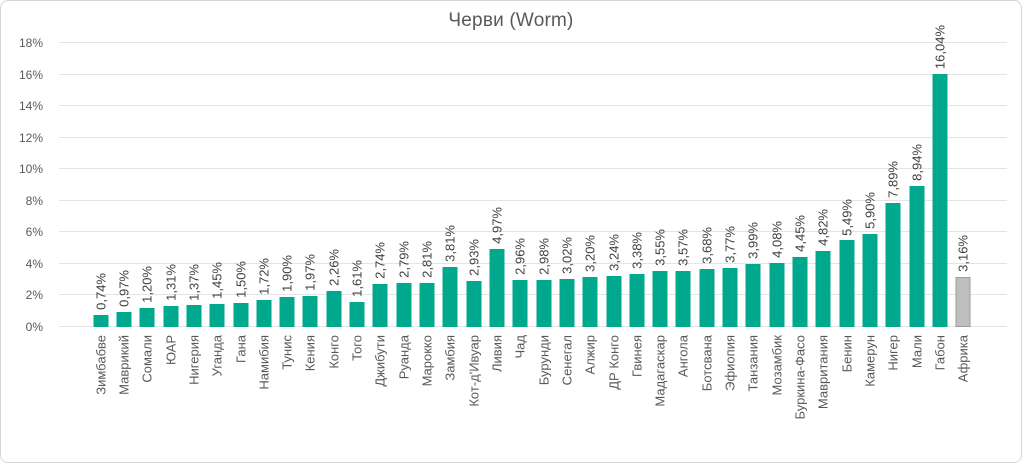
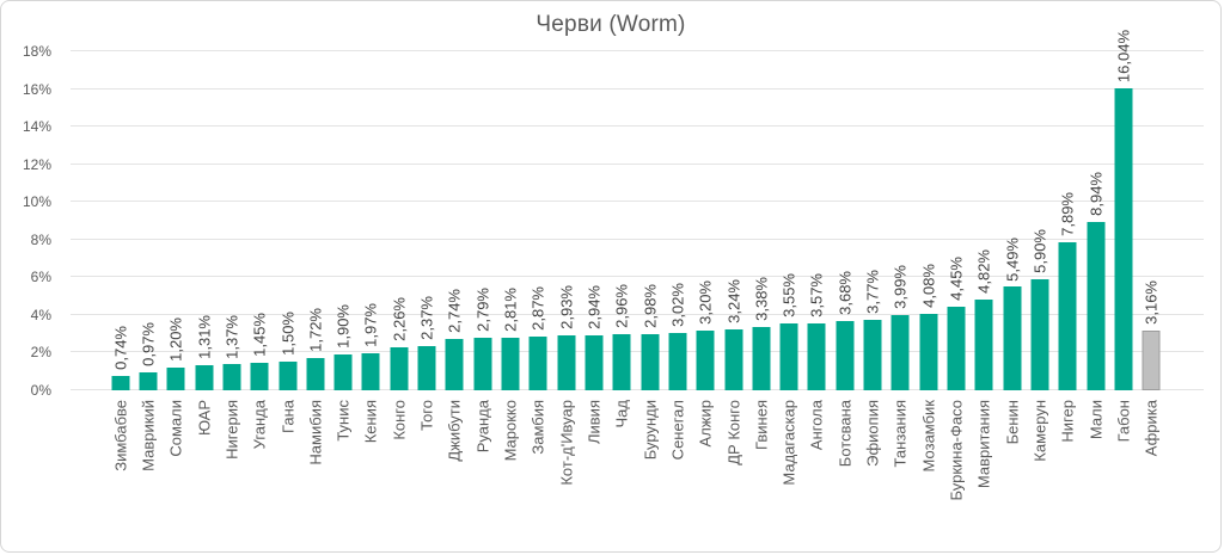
Того: 1,61% -> 2,37%
Замбия: 3,81% -> 2,87%
Ливия: 4,97% -> 2,94%
